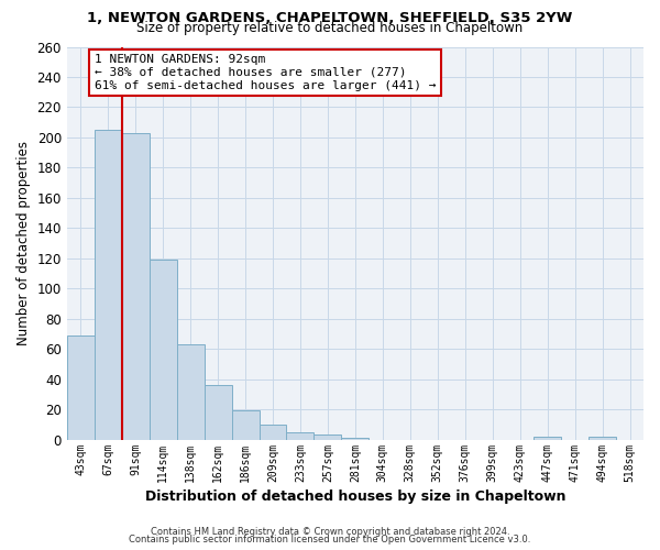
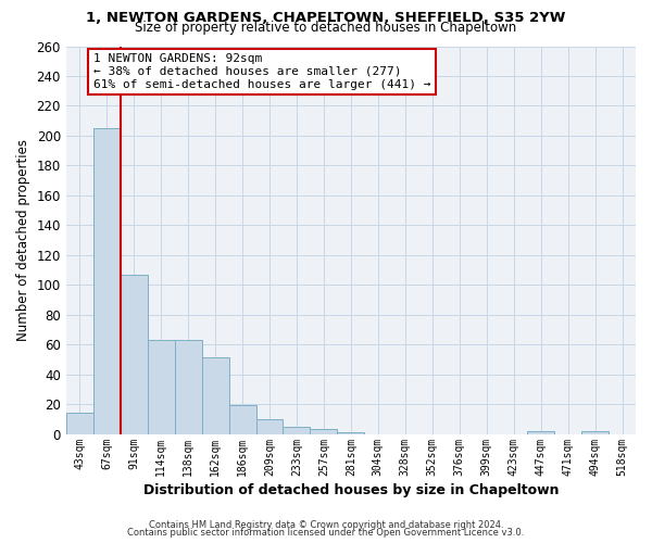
43sqm: 69 -> 14
91sqm: 203 -> 107
114sqm: 119 -> 63
162sqm: 36 -> 51
